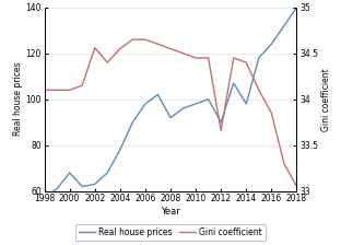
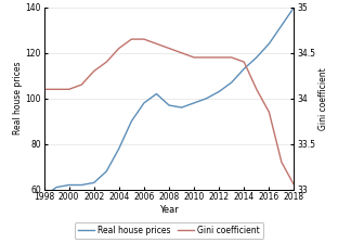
Real house prices/2000: 68 -> 62
Gini coefficient/2002: 34.56 -> 34.30
Real house prices/2008: 92 -> 97
Real house prices/2012: 90 -> 103
Gini coefficient/2012: 33.66 -> 34.45
Real house prices/2014: 98 -> 113
